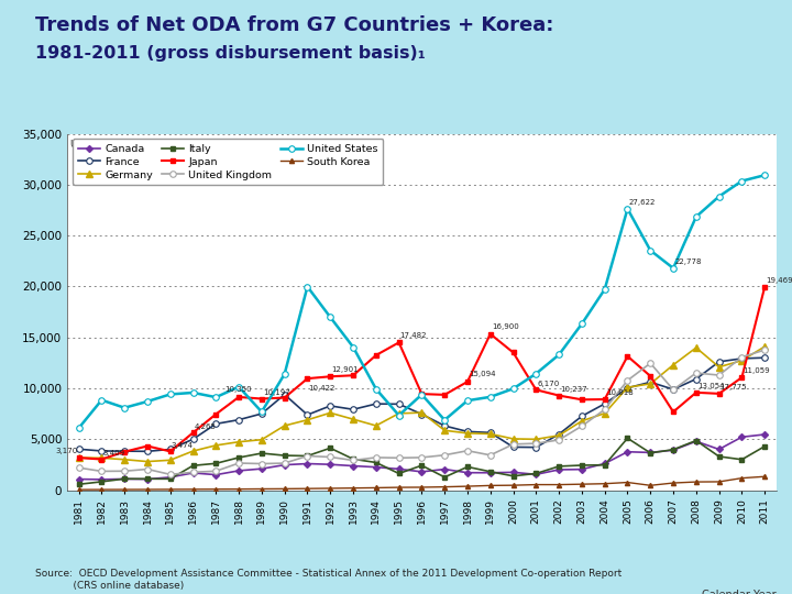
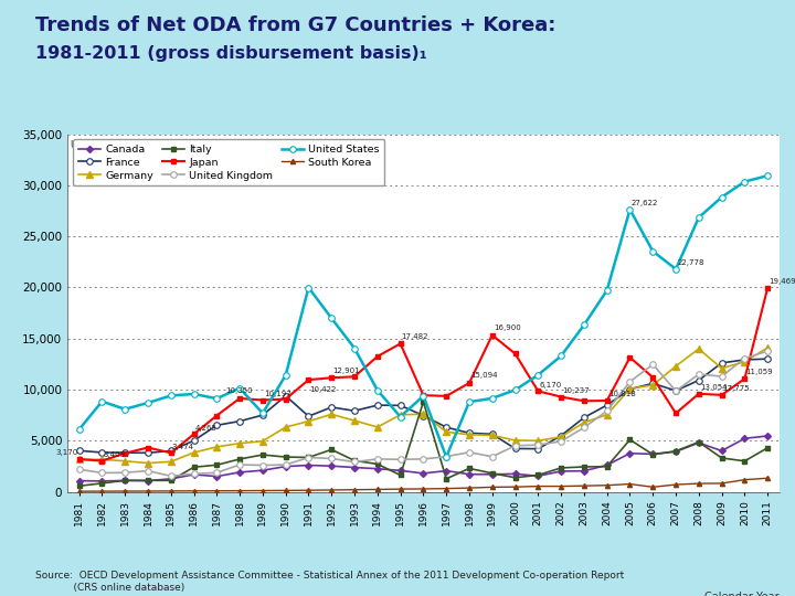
Italy/1996: 2,400 -> 8,800
United States/1997: 6,900 -> 3,400
